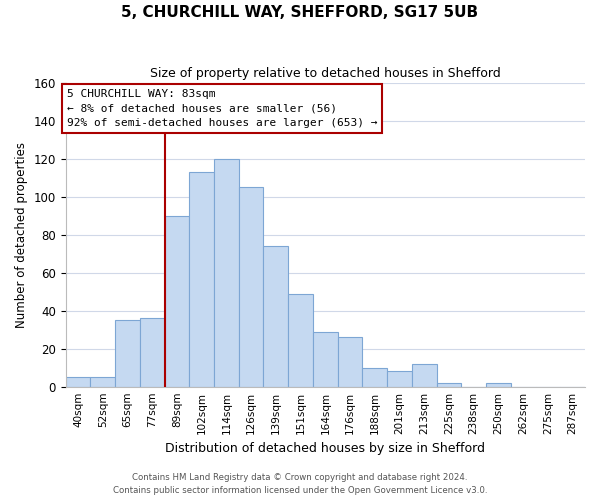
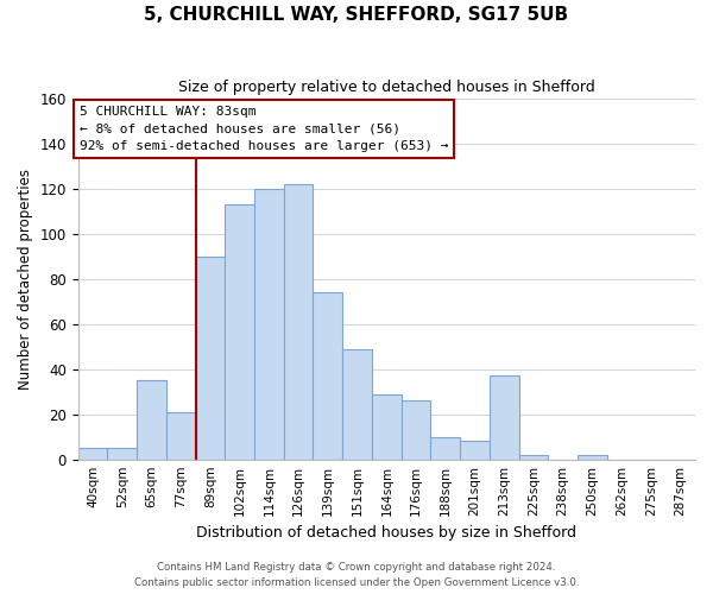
77sqm: 36 -> 21
126sqm: 105 -> 122
213sqm: 12 -> 37
